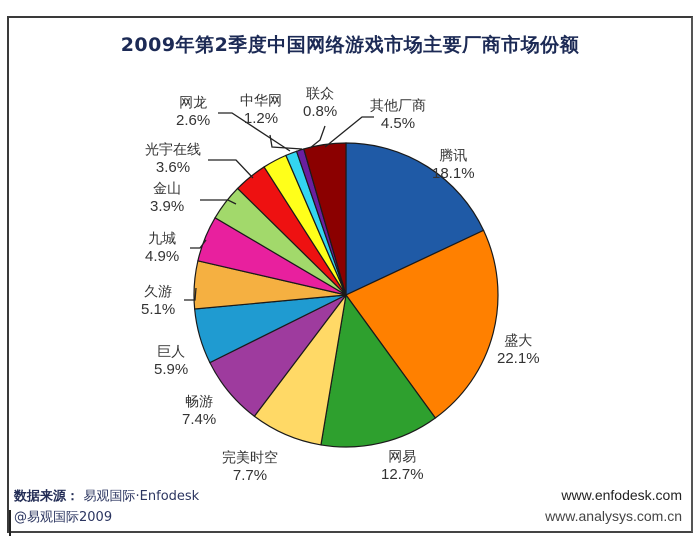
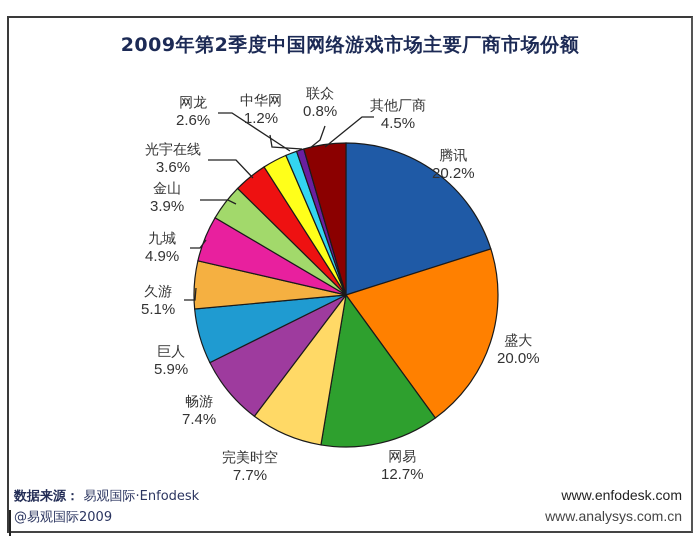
腾讯: 18.1% -> 20.2%
盛大: 22.1% -> 20.0%
